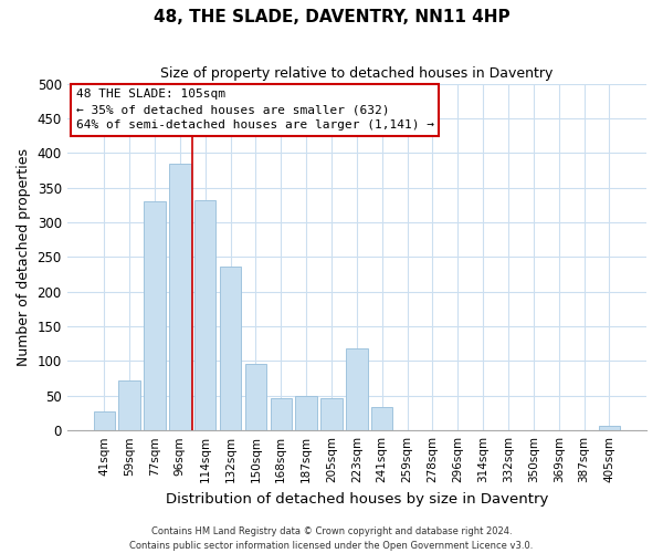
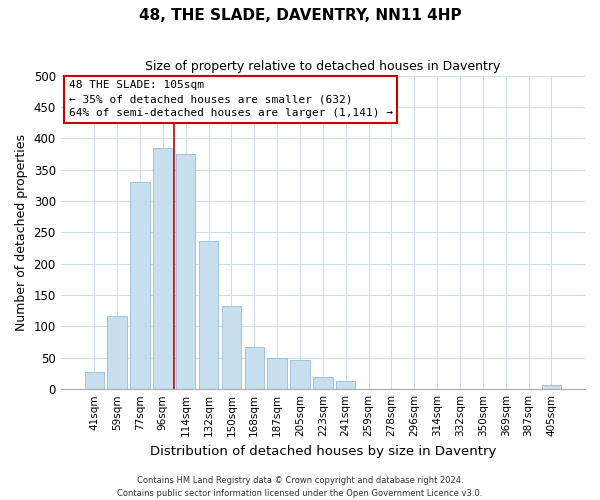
59sqm: 72 -> 117
114sqm: 332 -> 375
150sqm: 96 -> 133
168sqm: 46 -> 68
223sqm: 118 -> 19
241sqm: 34 -> 13
